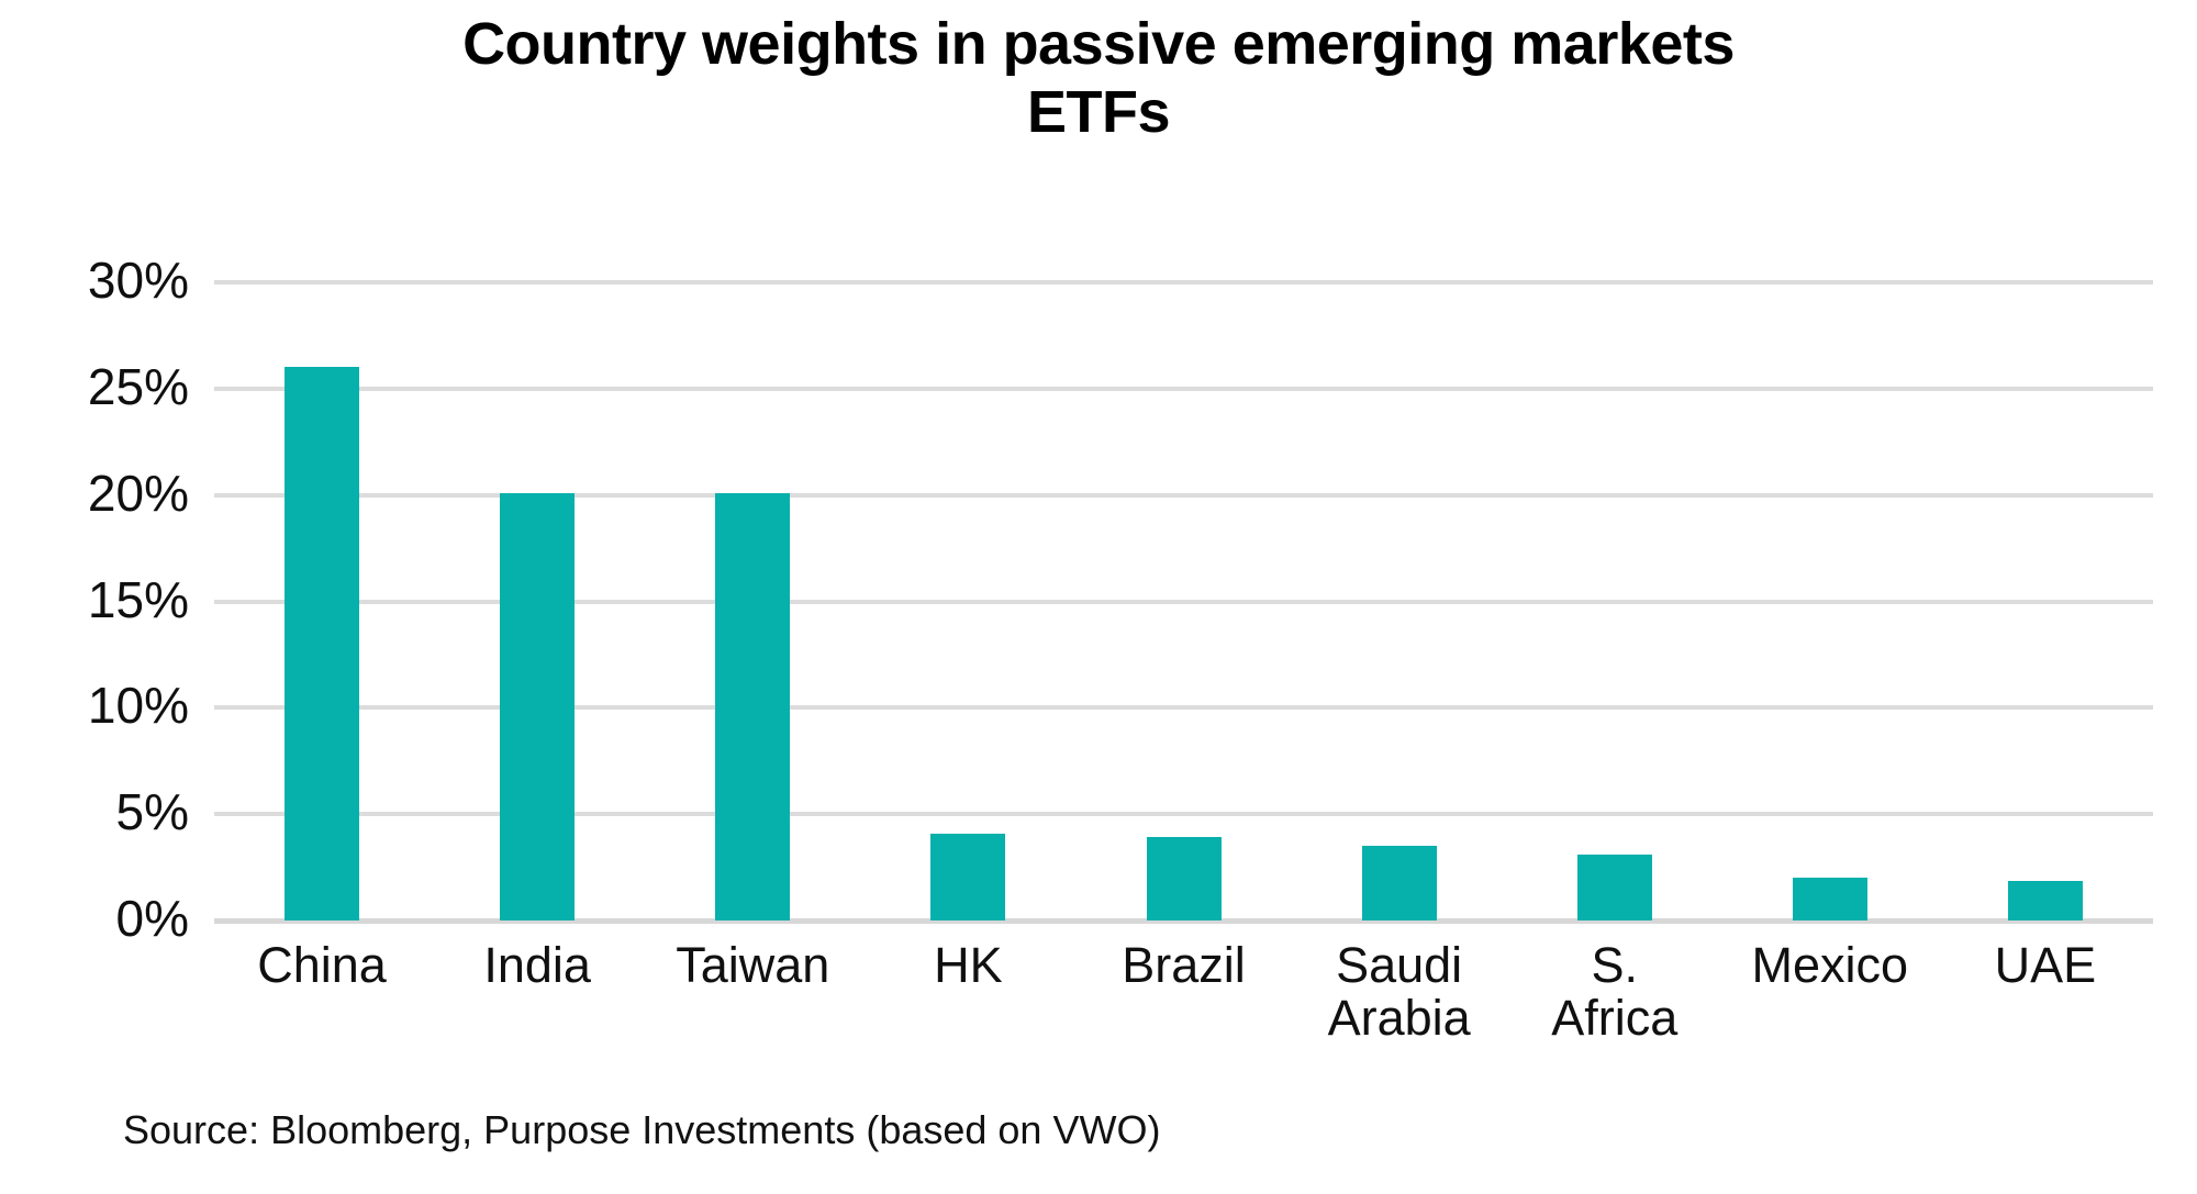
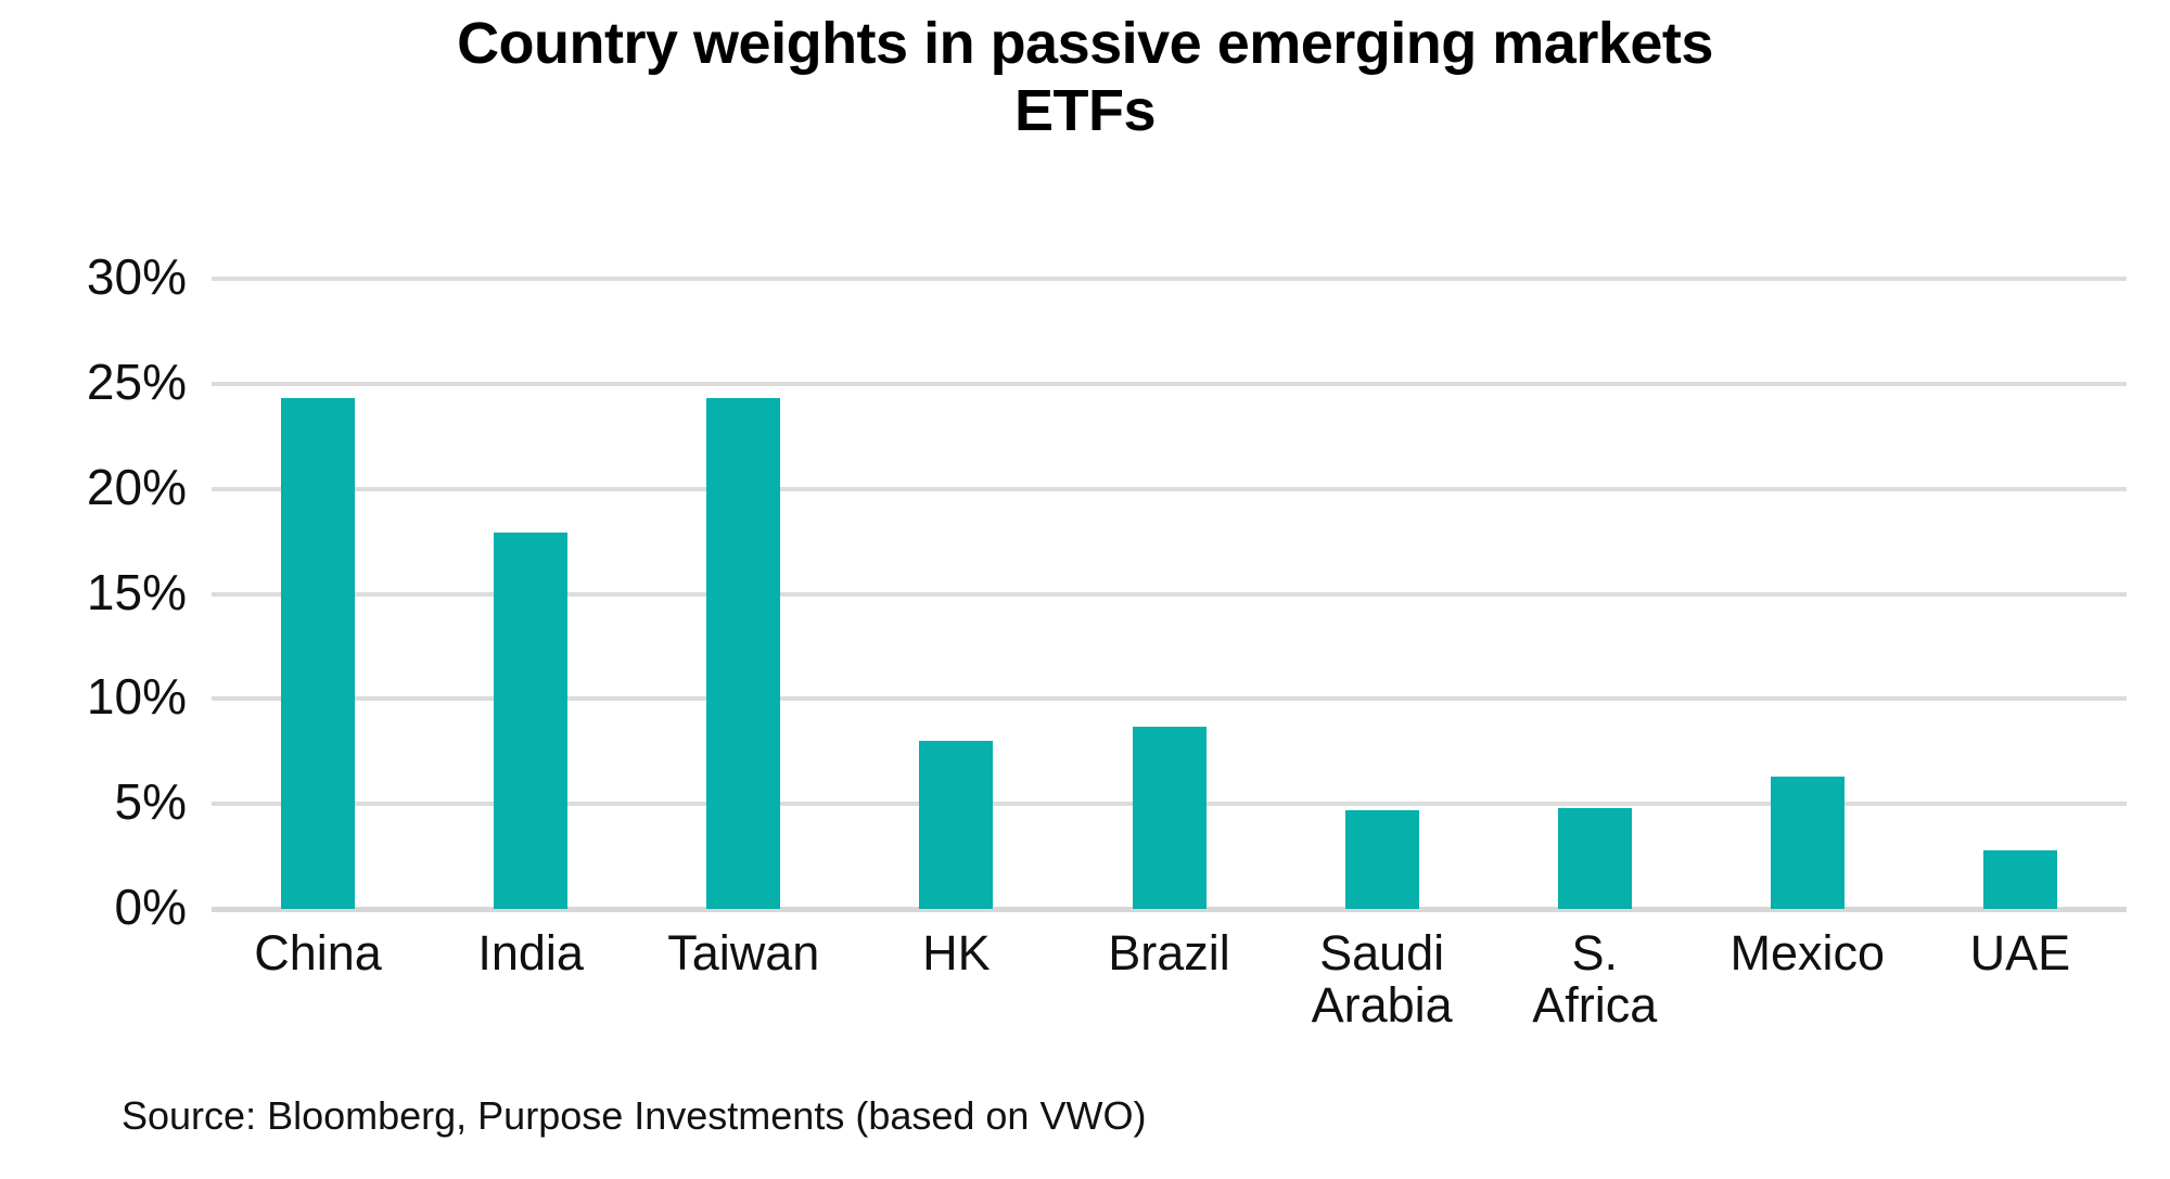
China: 26.0% -> 24.3%
India: 20.1% -> 17.9%
Taiwan: 20.1% -> 24.3%
HK: 4.1% -> 8.0%
Brazil: 3.9% -> 8.7%
Saudi Arabia: 3.5% -> 4.7%
S. Africa: 3.1% -> 4.8%
Mexico: 2.0% -> 6.3%
UAE: 1.9% -> 2.8%
